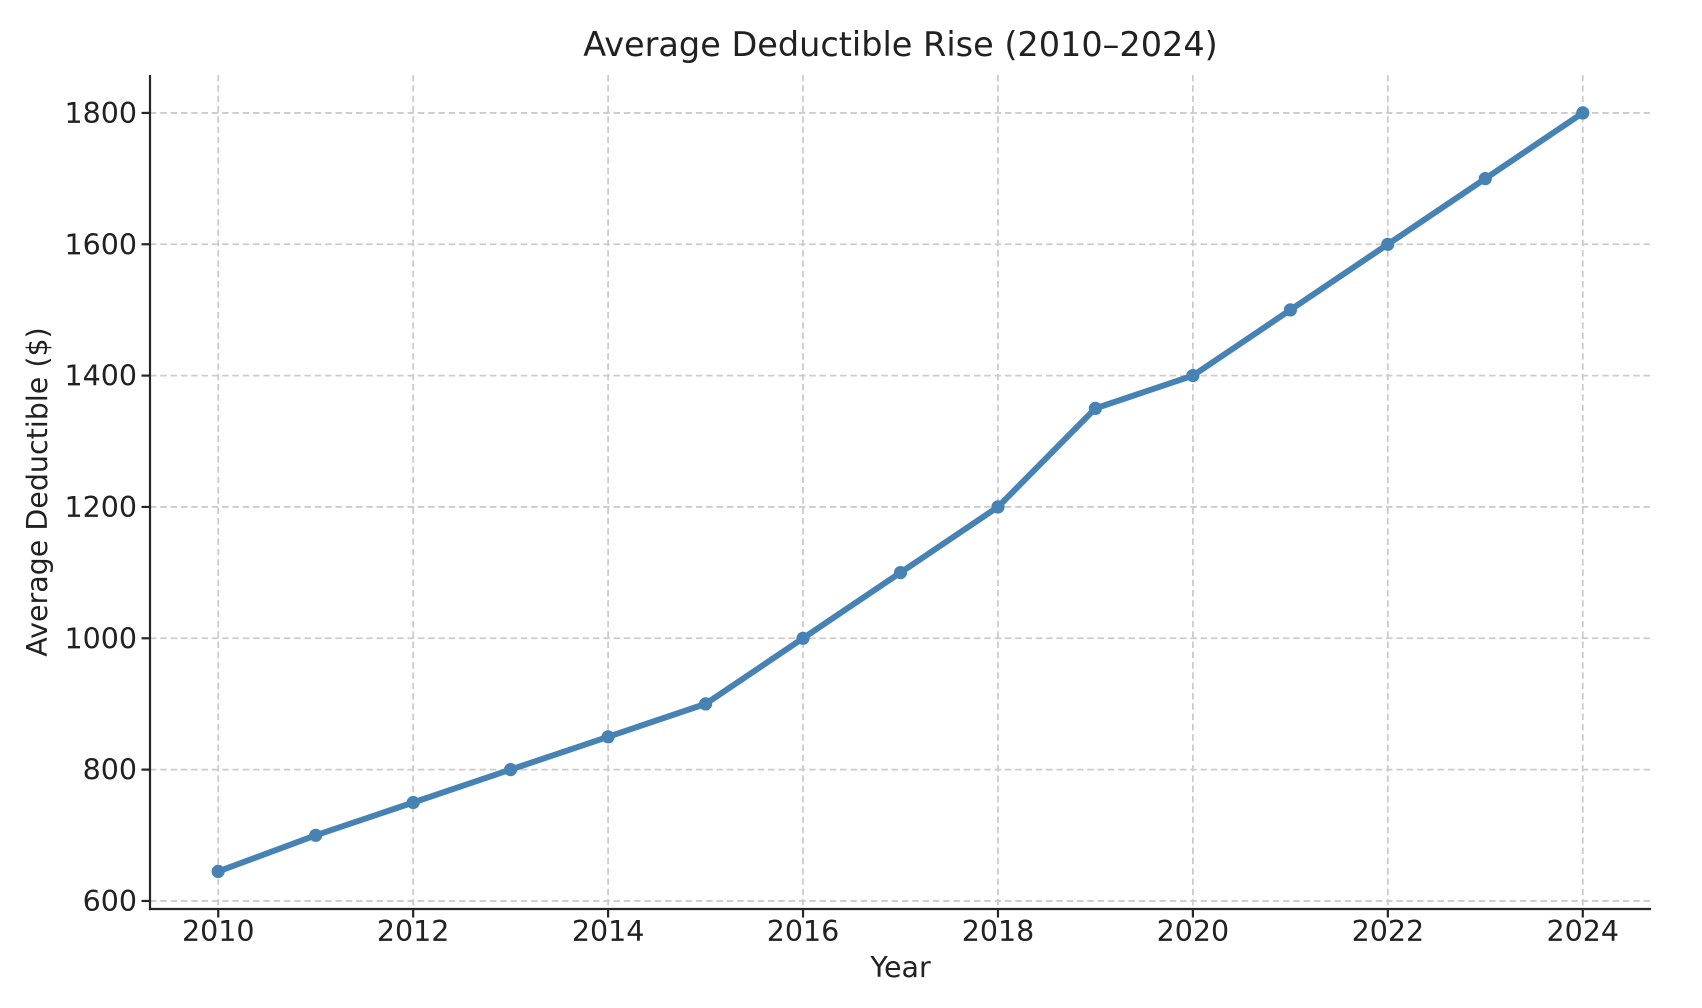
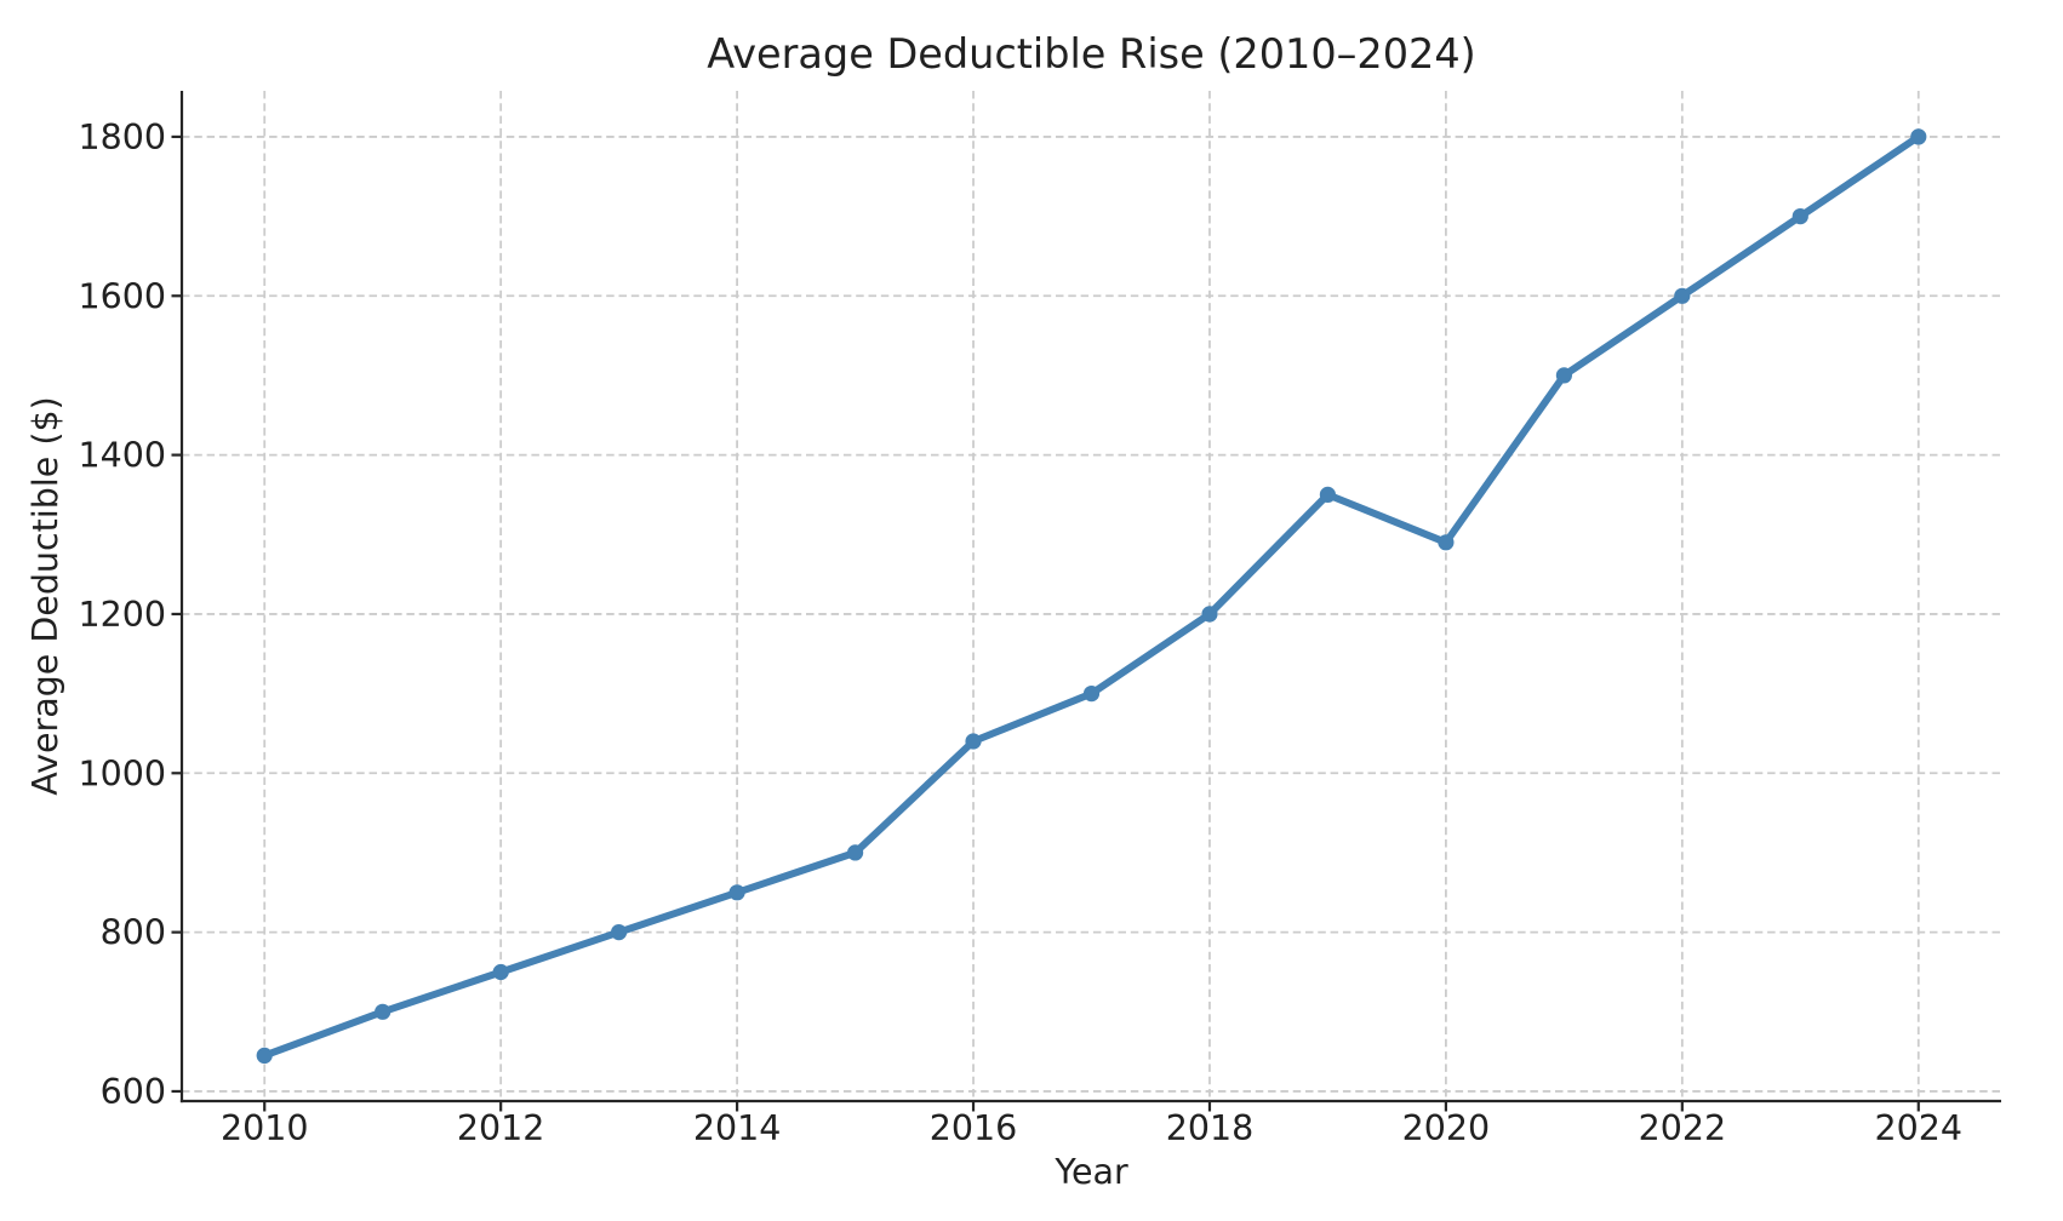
2016: 1000 -> 1040
2020: 1400 -> 1290
